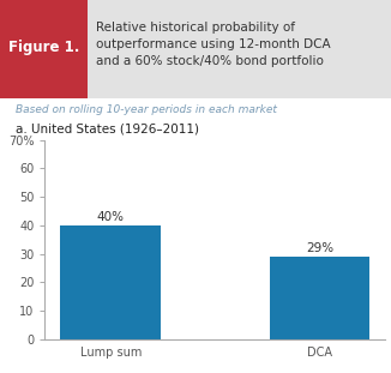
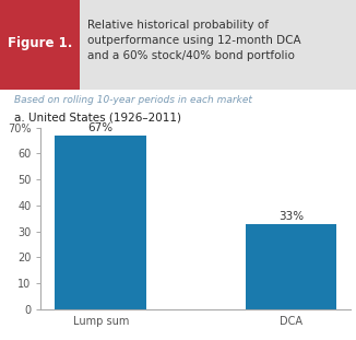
Lump sum: 40% -> 67%
DCA: 29% -> 33%
